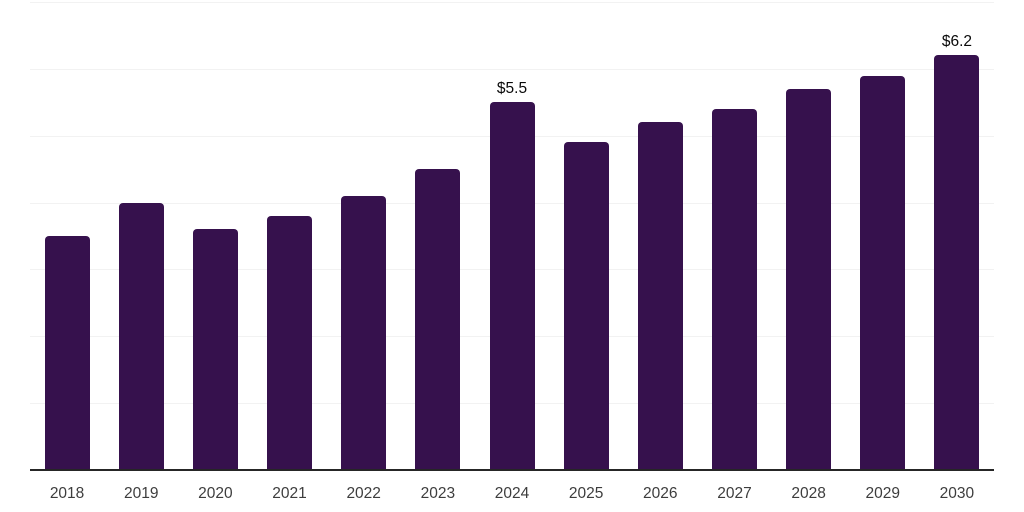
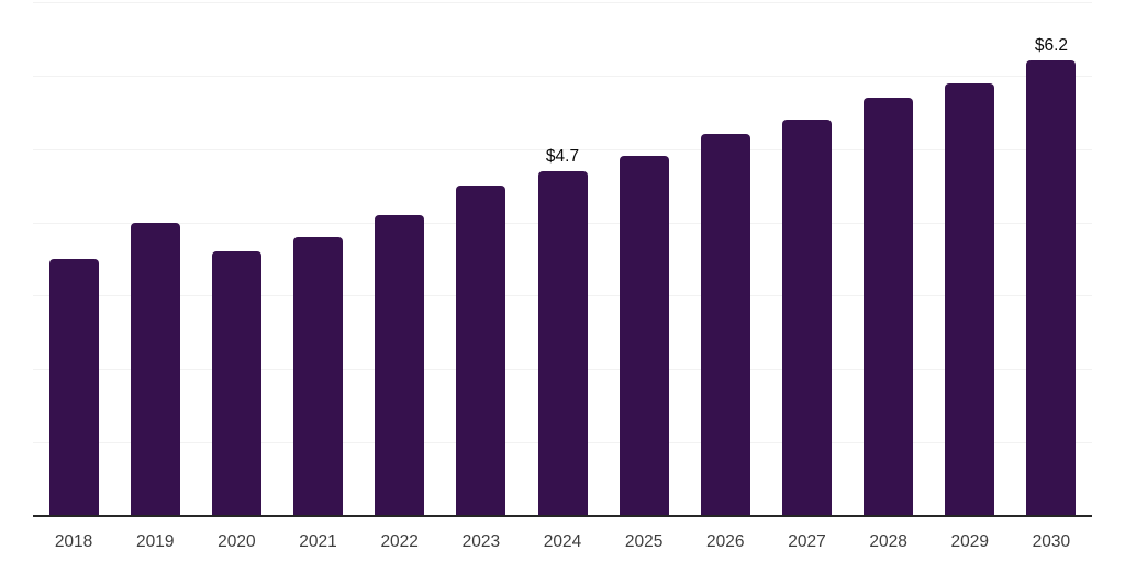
2024: $5.5 -> $4.7
